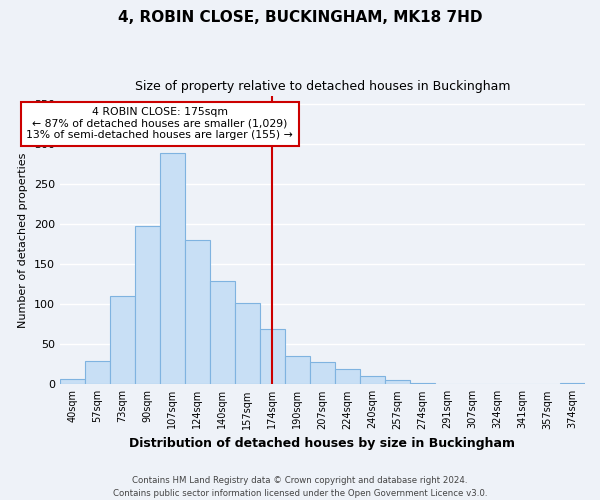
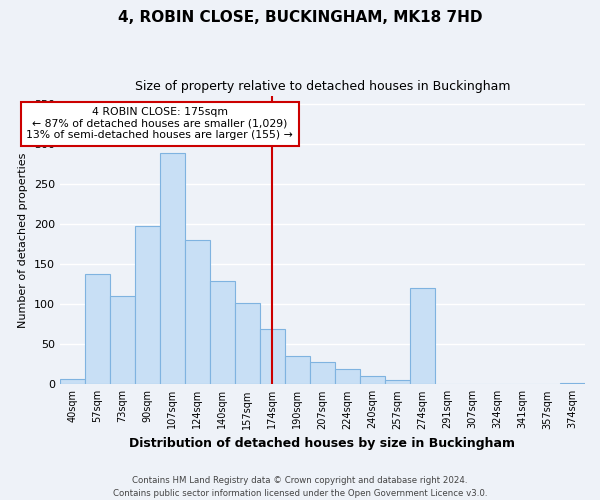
57sqm: 29 -> 138
274sqm: 2 -> 120
